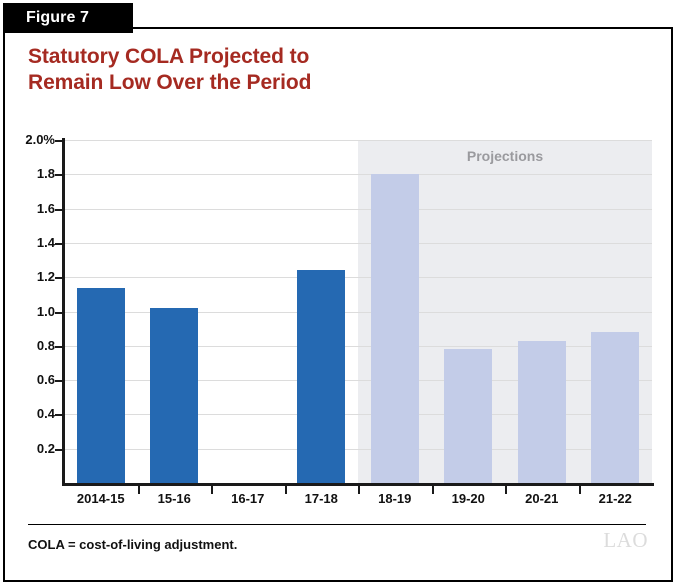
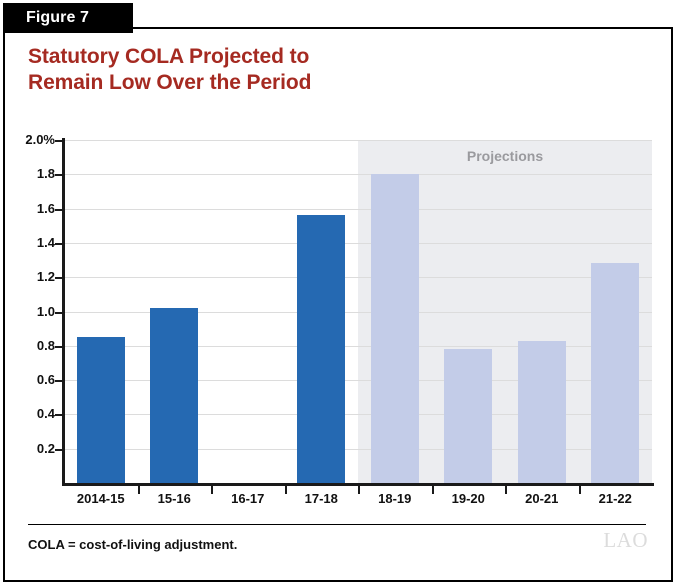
2014-15: 1.14% -> 0.85%
17-18: 1.24% -> 1.56%
21-22: 0.88% -> 1.28%
